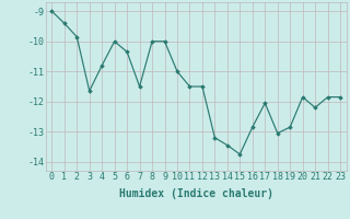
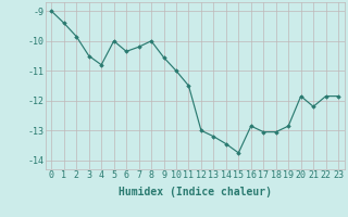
3: -11.65 -> -10.50
7: -11.50 -> -10.20
9: -10.00 -> -10.55
12: -11.50 -> -13.00
17: -12.05 -> -13.05
